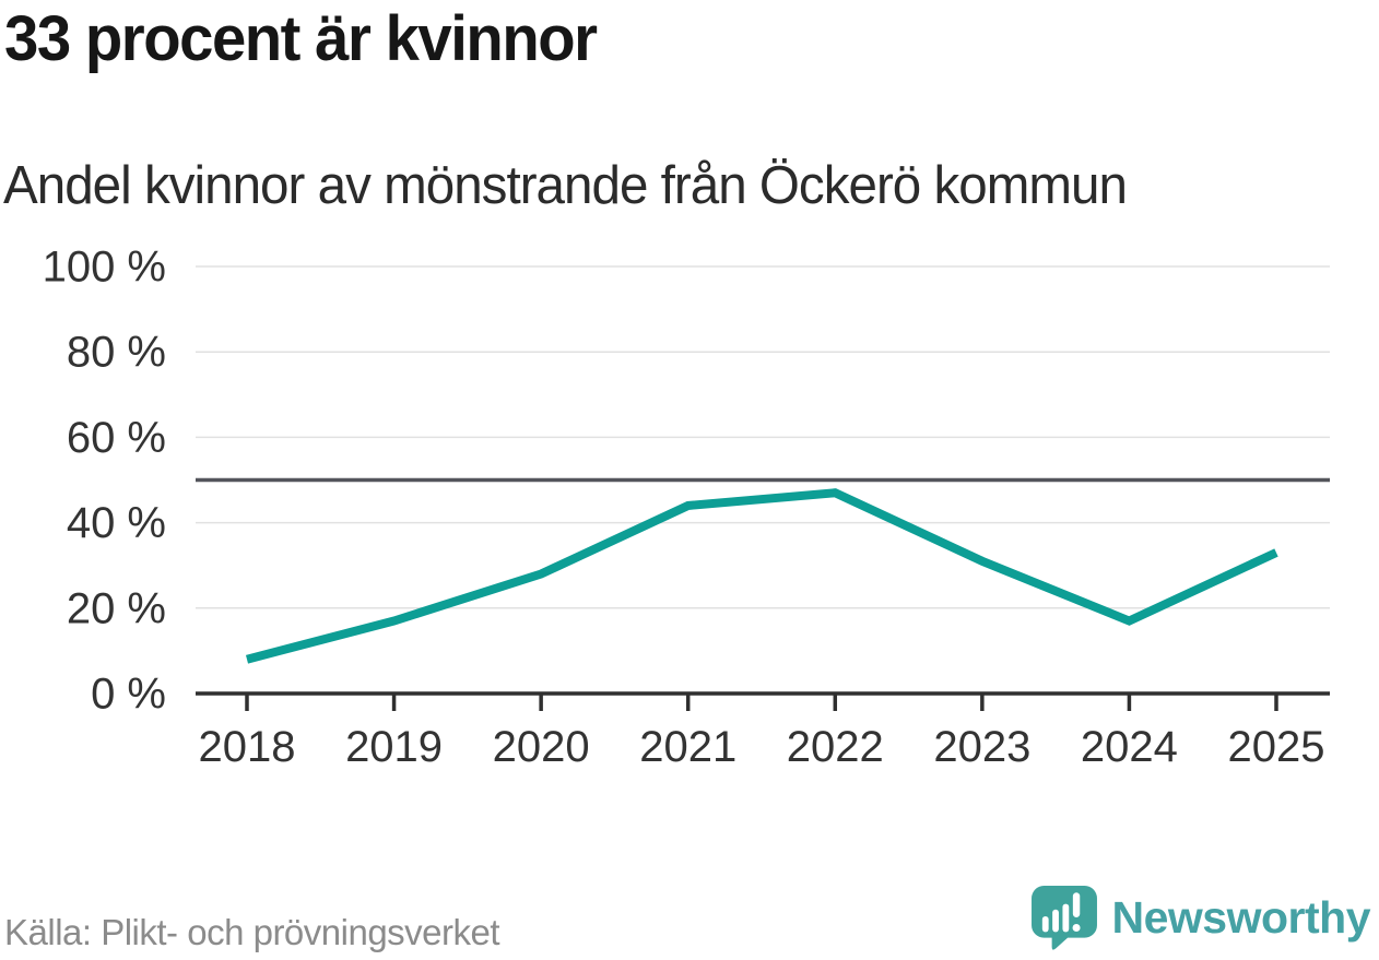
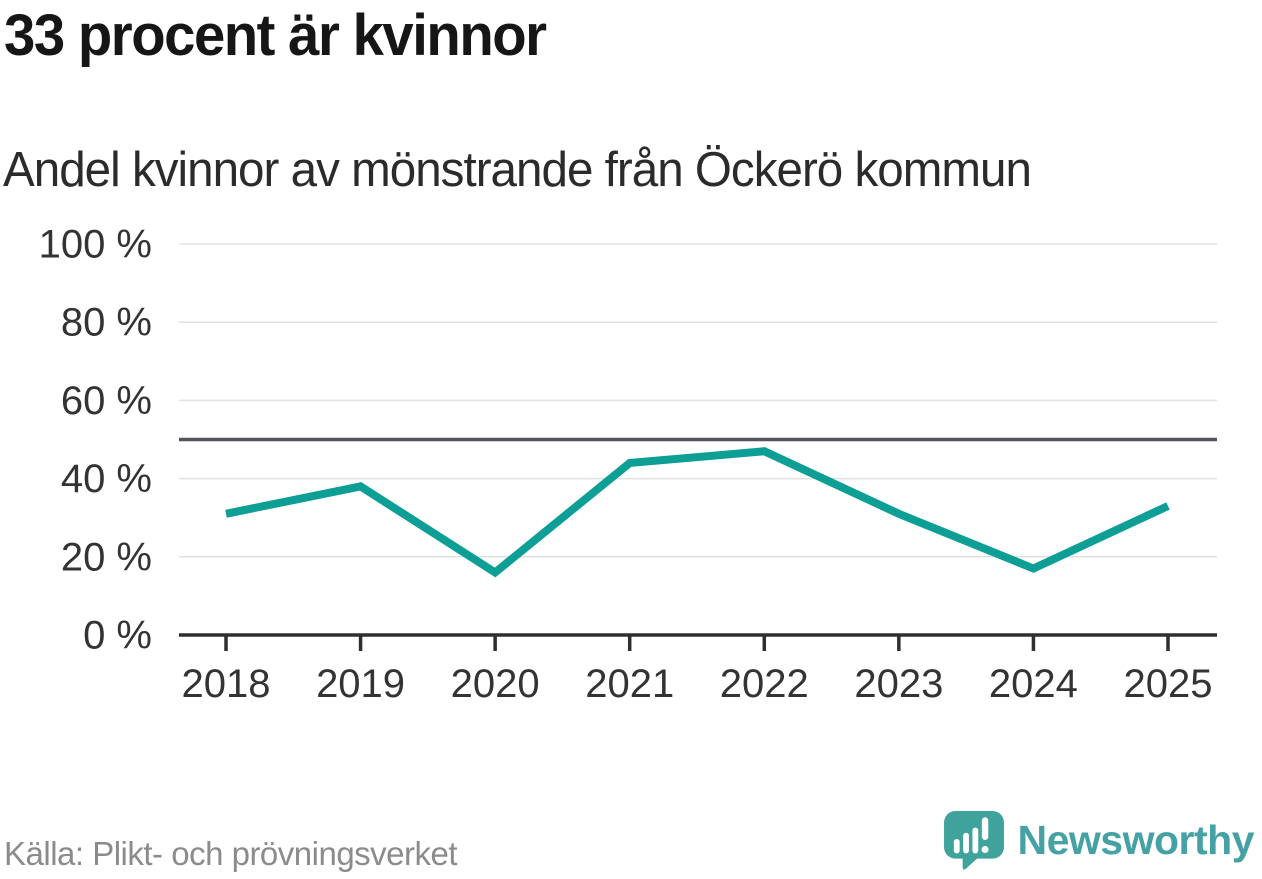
2018: 8% -> 31%
2019: 17% -> 38%
2020: 28% -> 16%
